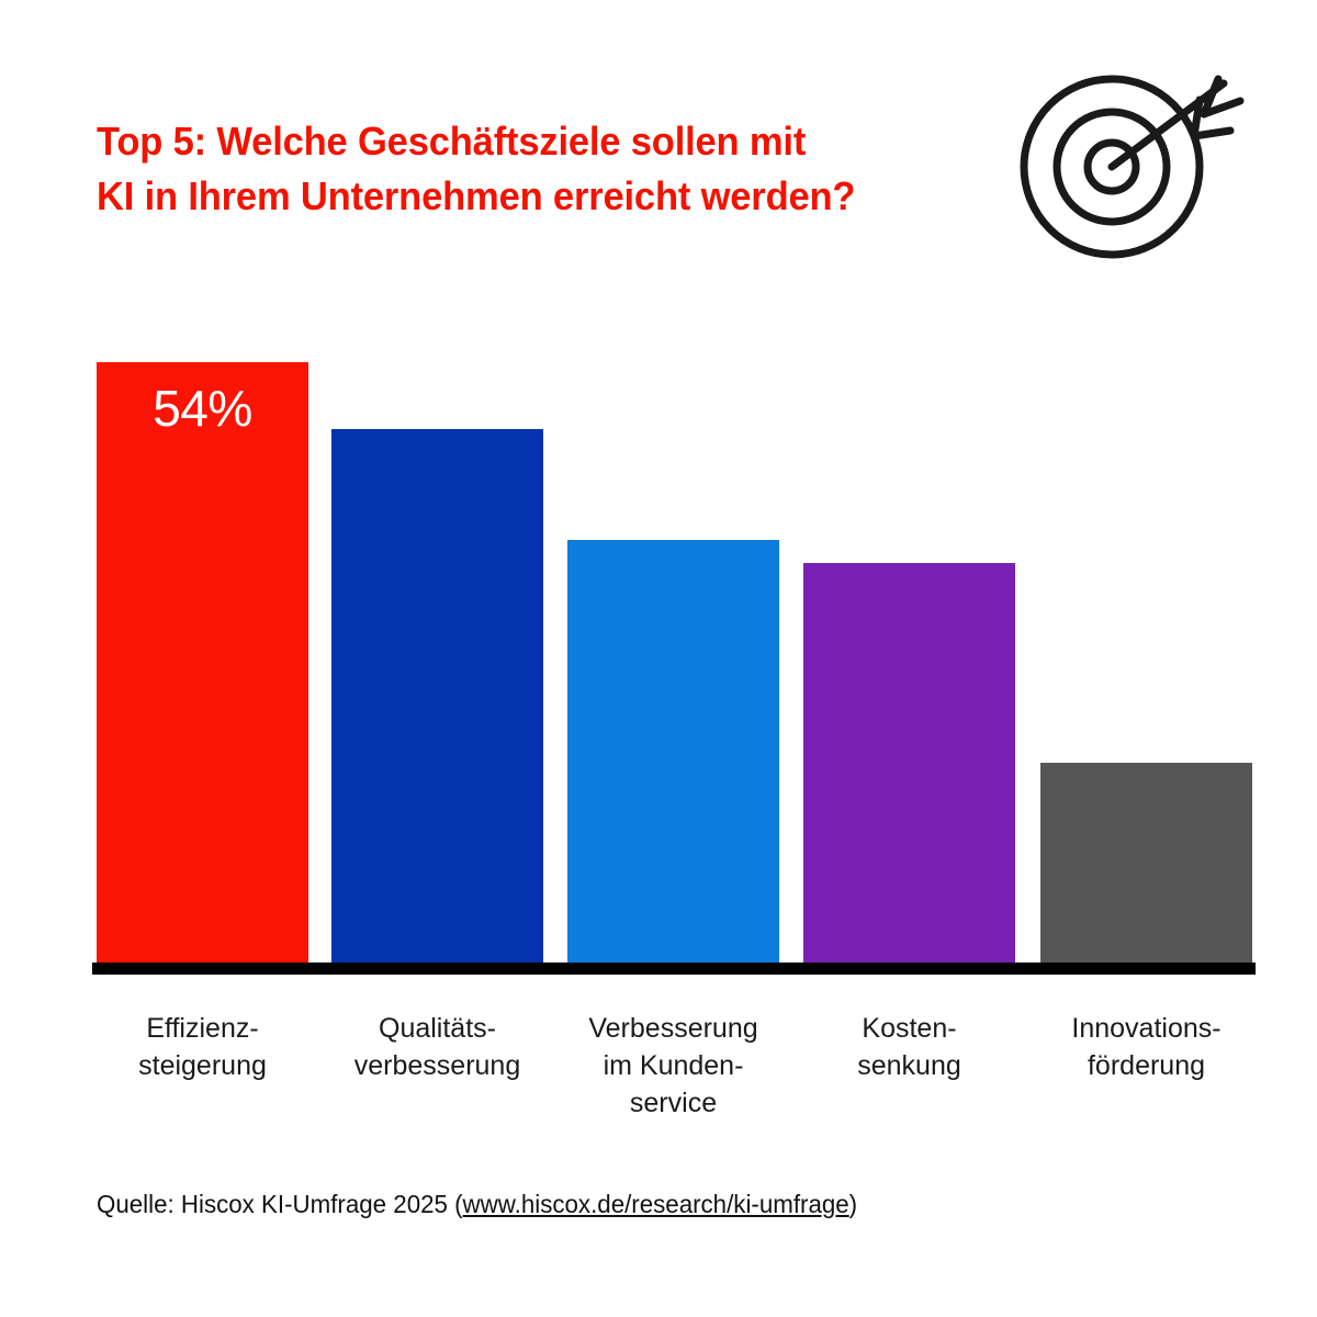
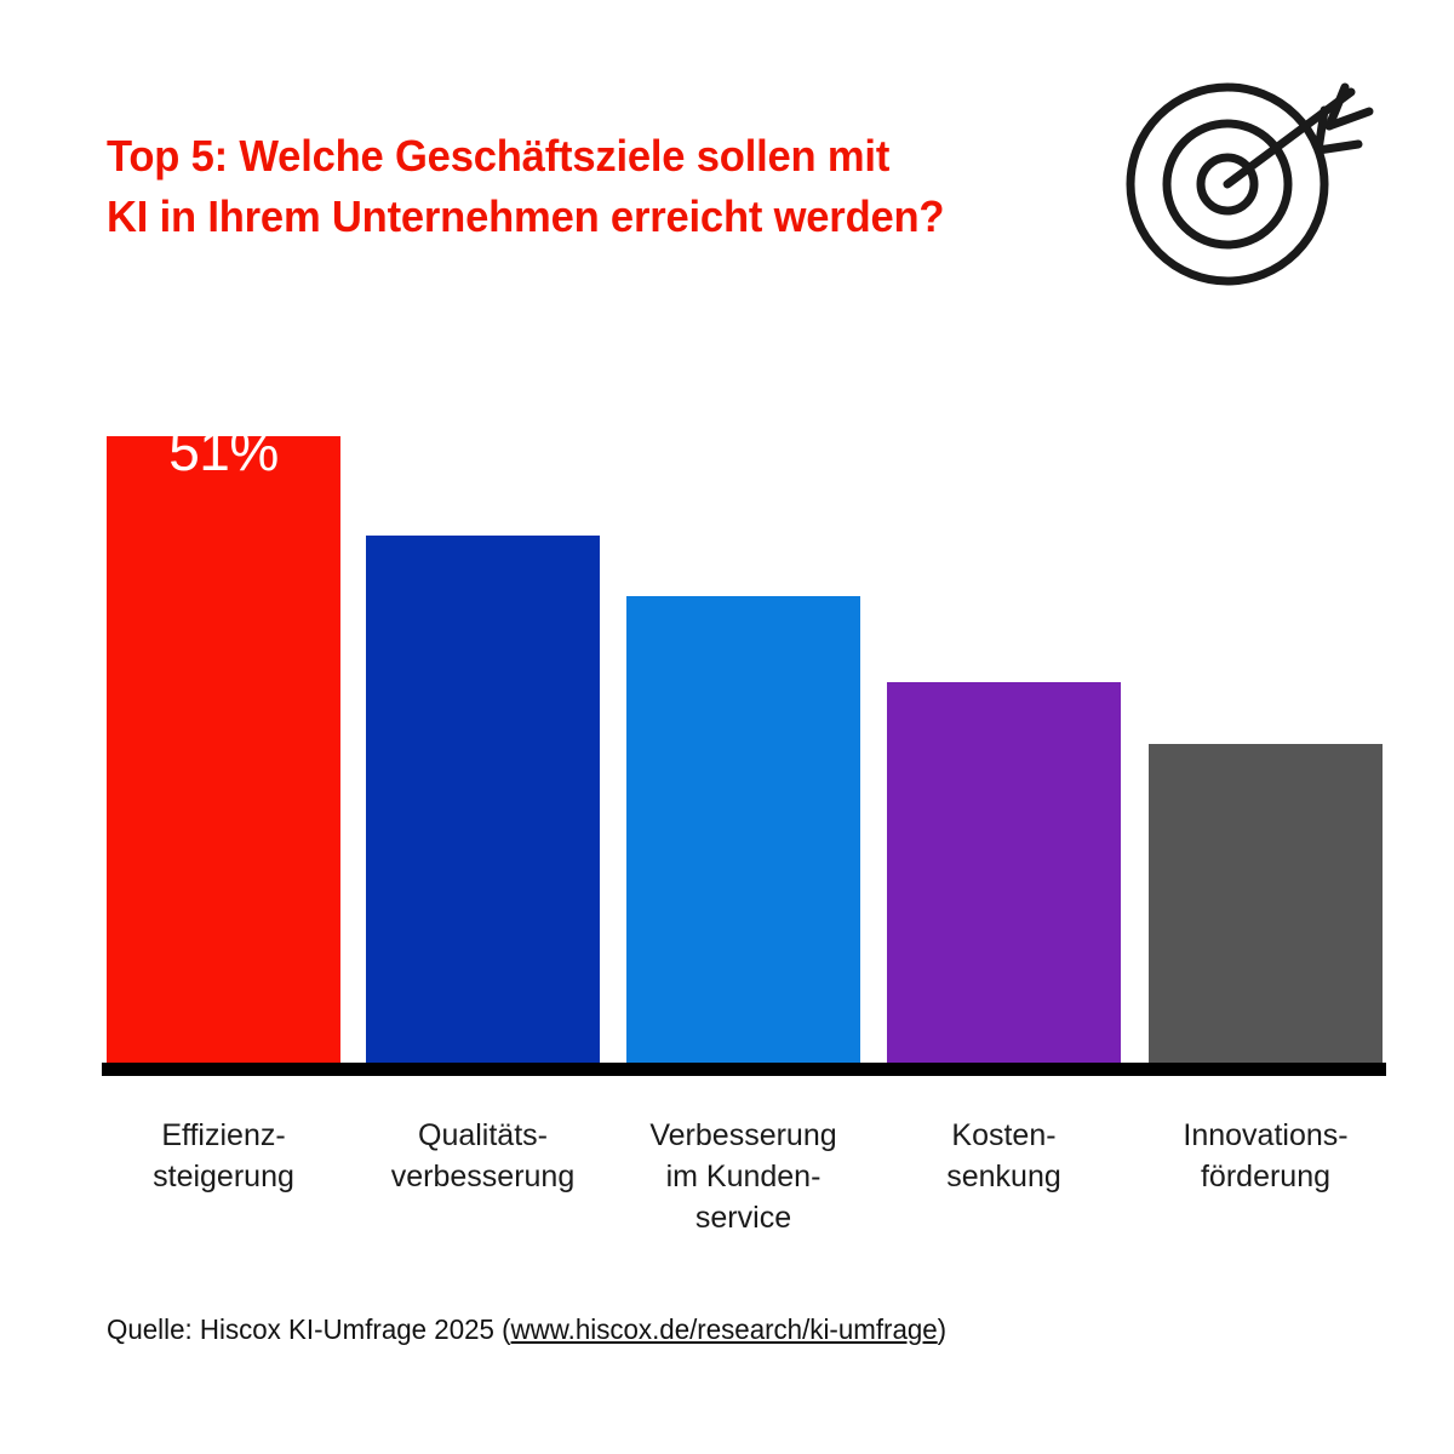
Effizienz- steigerung: 54% -> 51%
Qualitäts- verbesserung: 48% -> 43%
Kosten- senkung: 36% -> 31%
Innovations- förderung: 18% -> 26%
